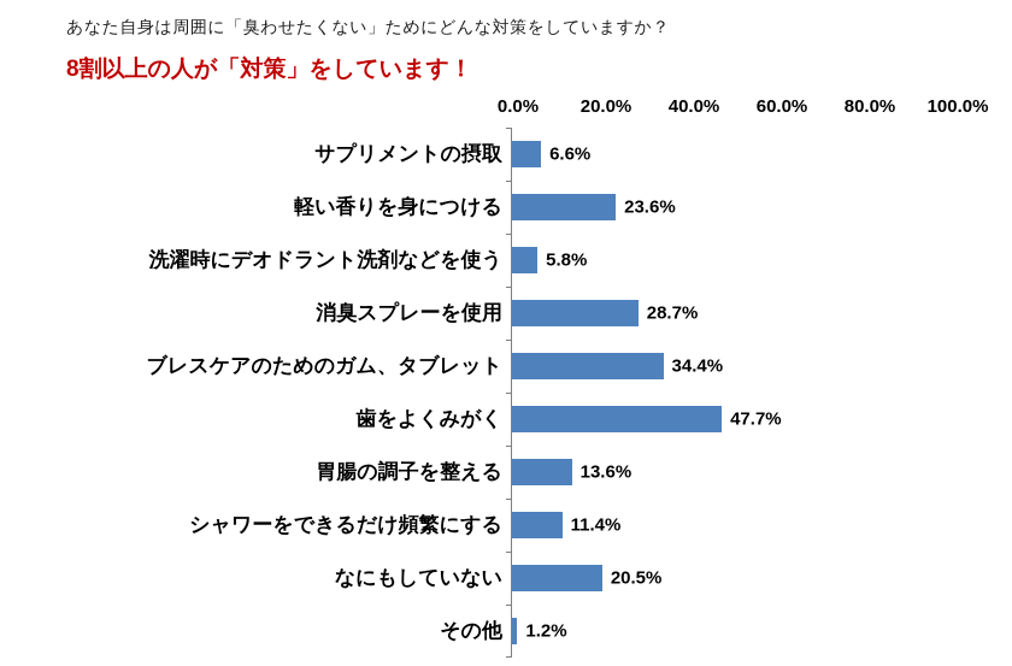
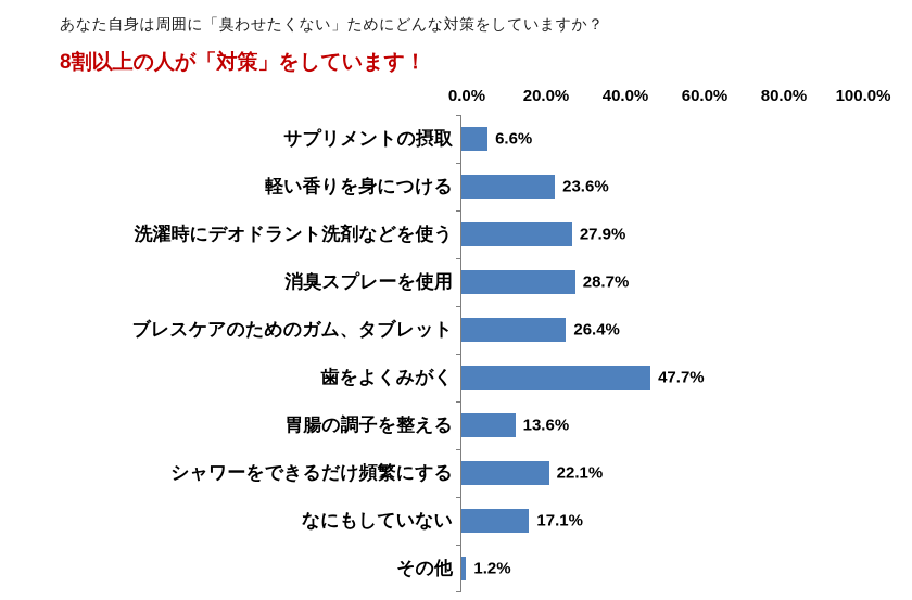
洗濯時にデオドラント洗剤などを使う: 5.8% -> 27.9%
ブレスケアのためのガム、タブレット: 34.4% -> 26.4%
シャワーをできるだけ頻繁にする: 11.4% -> 22.1%
なにもしていない: 20.5% -> 17.1%
